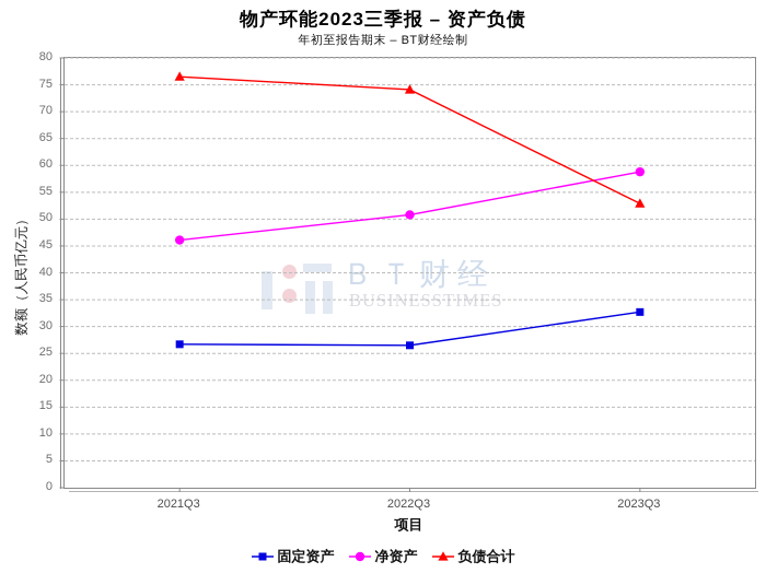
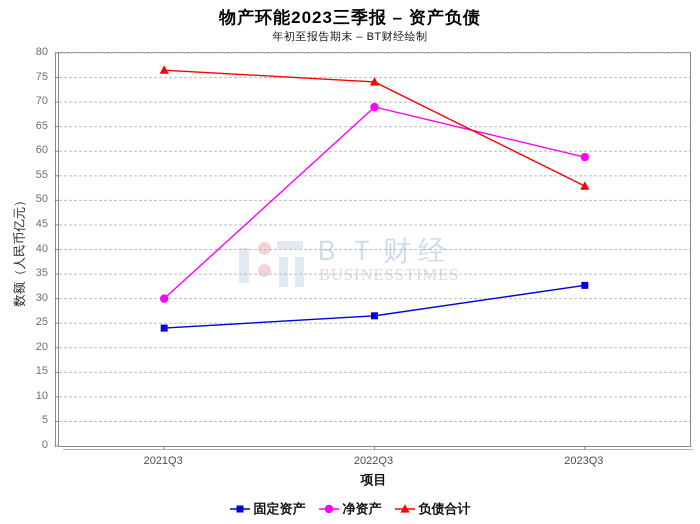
固定资产/2021Q3: 27 -> 24
净资产/2021Q3: 46 -> 30
净资产/2022Q3: 51 -> 69
